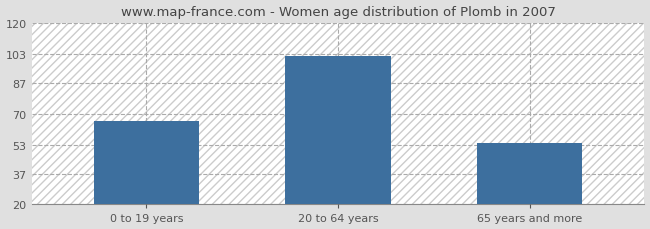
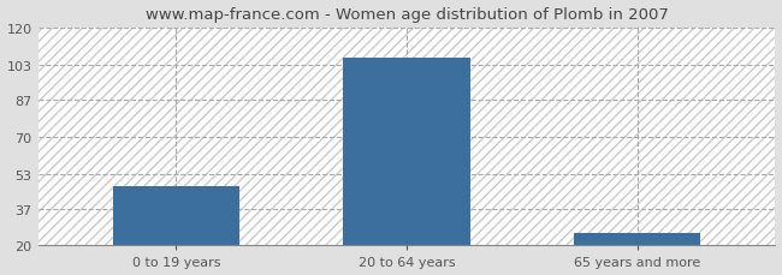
0 to 19 years: 66 -> 47
20 to 64 years: 102 -> 106
65 years and more: 54 -> 26
